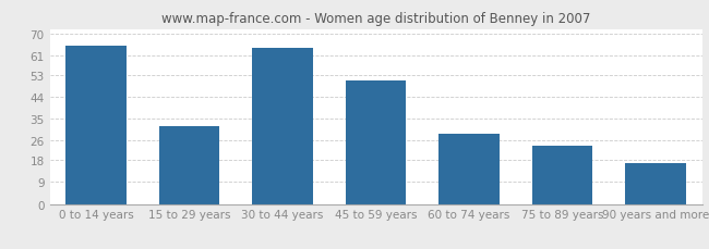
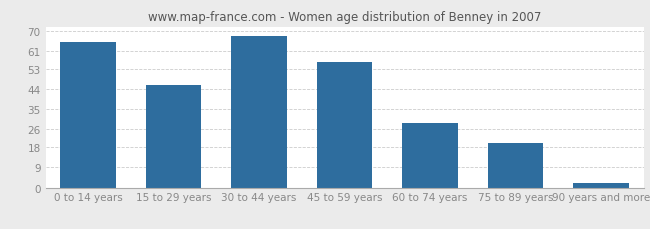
15 to 29 years: 32 -> 46
30 to 44 years: 64 -> 68
45 to 59 years: 51 -> 56
75 to 89 years: 24 -> 20
90 years and more: 17 -> 2
